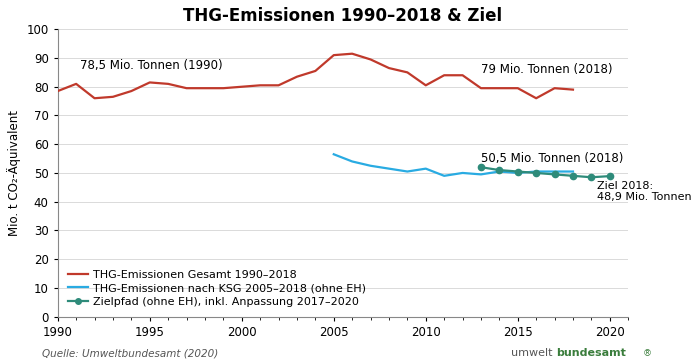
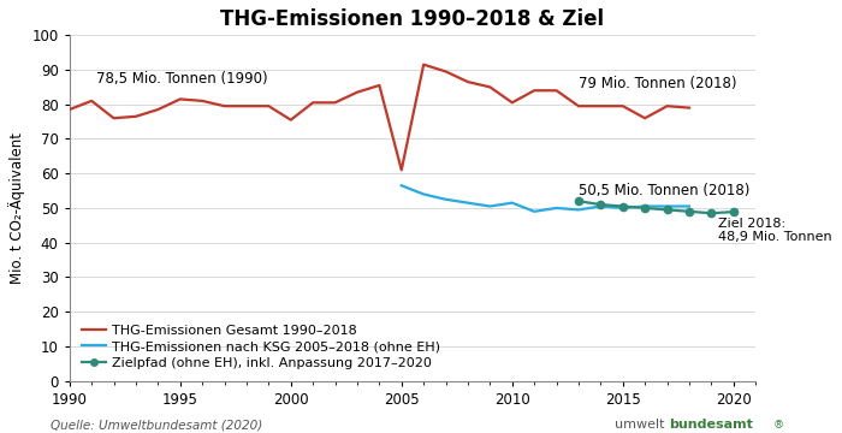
THG-Emissionen Gesamt 1990–2018/2000: 80.0 -> 75.5
THG-Emissionen Gesamt 1990–2018/2005: 91.0 -> 61.0
